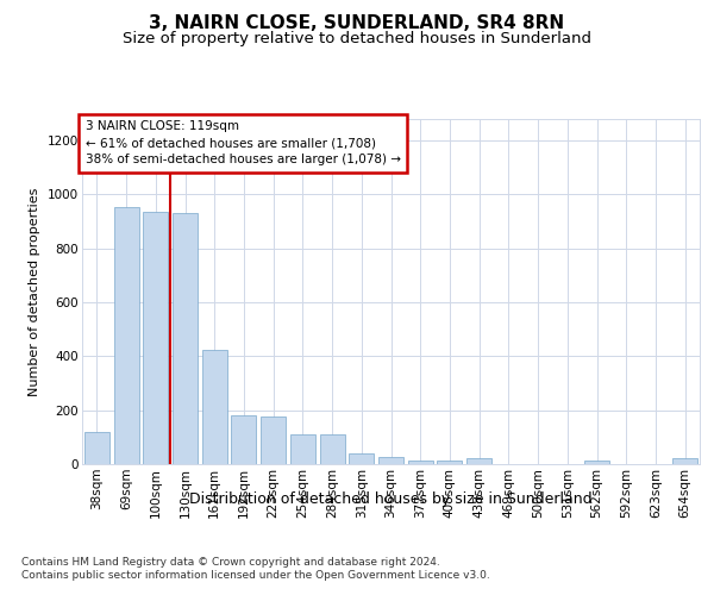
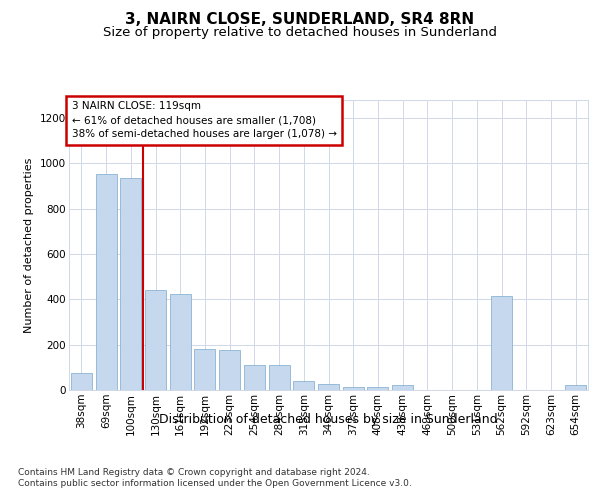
38sqm: 120 -> 75
130sqm: 930 -> 440
562sqm: 15 -> 415
